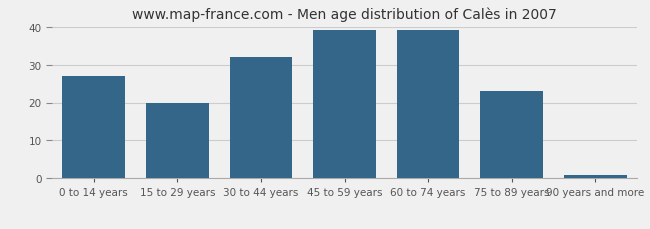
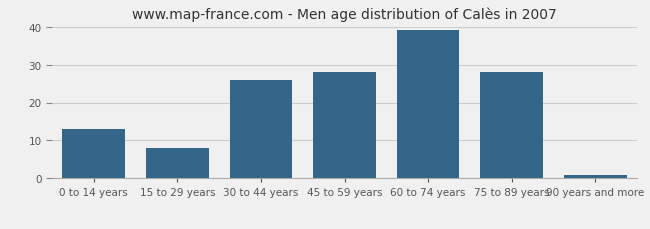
0 to 14 years: 27 -> 13
15 to 29 years: 20 -> 8
30 to 44 years: 32 -> 26
45 to 59 years: 39 -> 28
75 to 89 years: 23 -> 28
